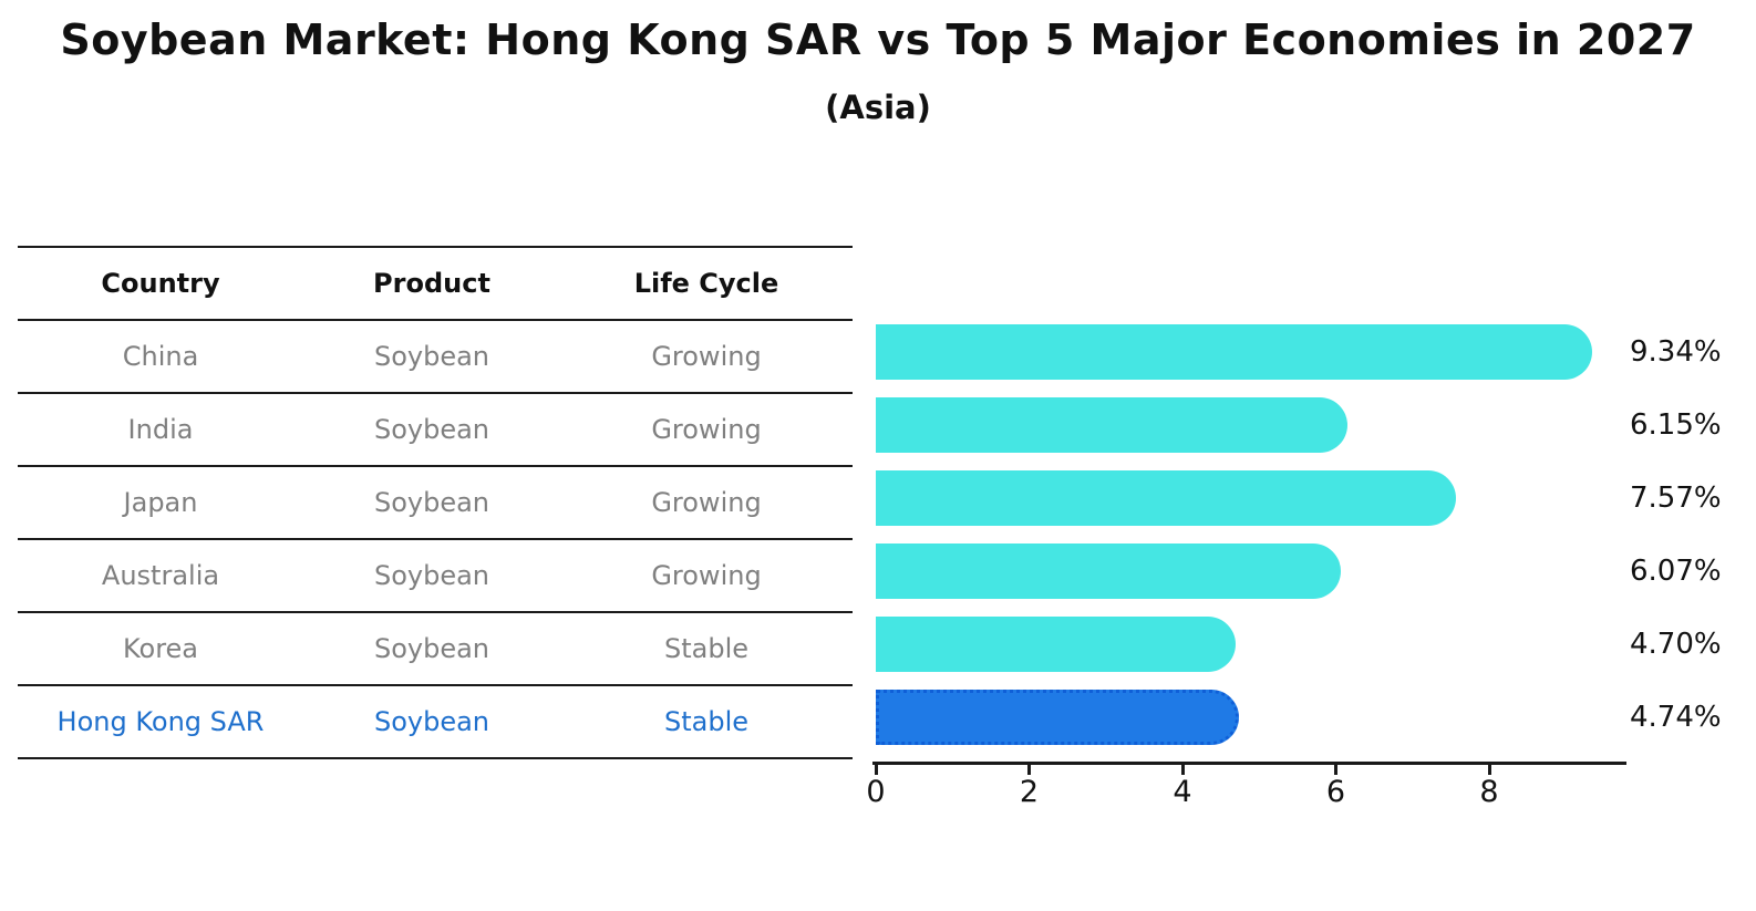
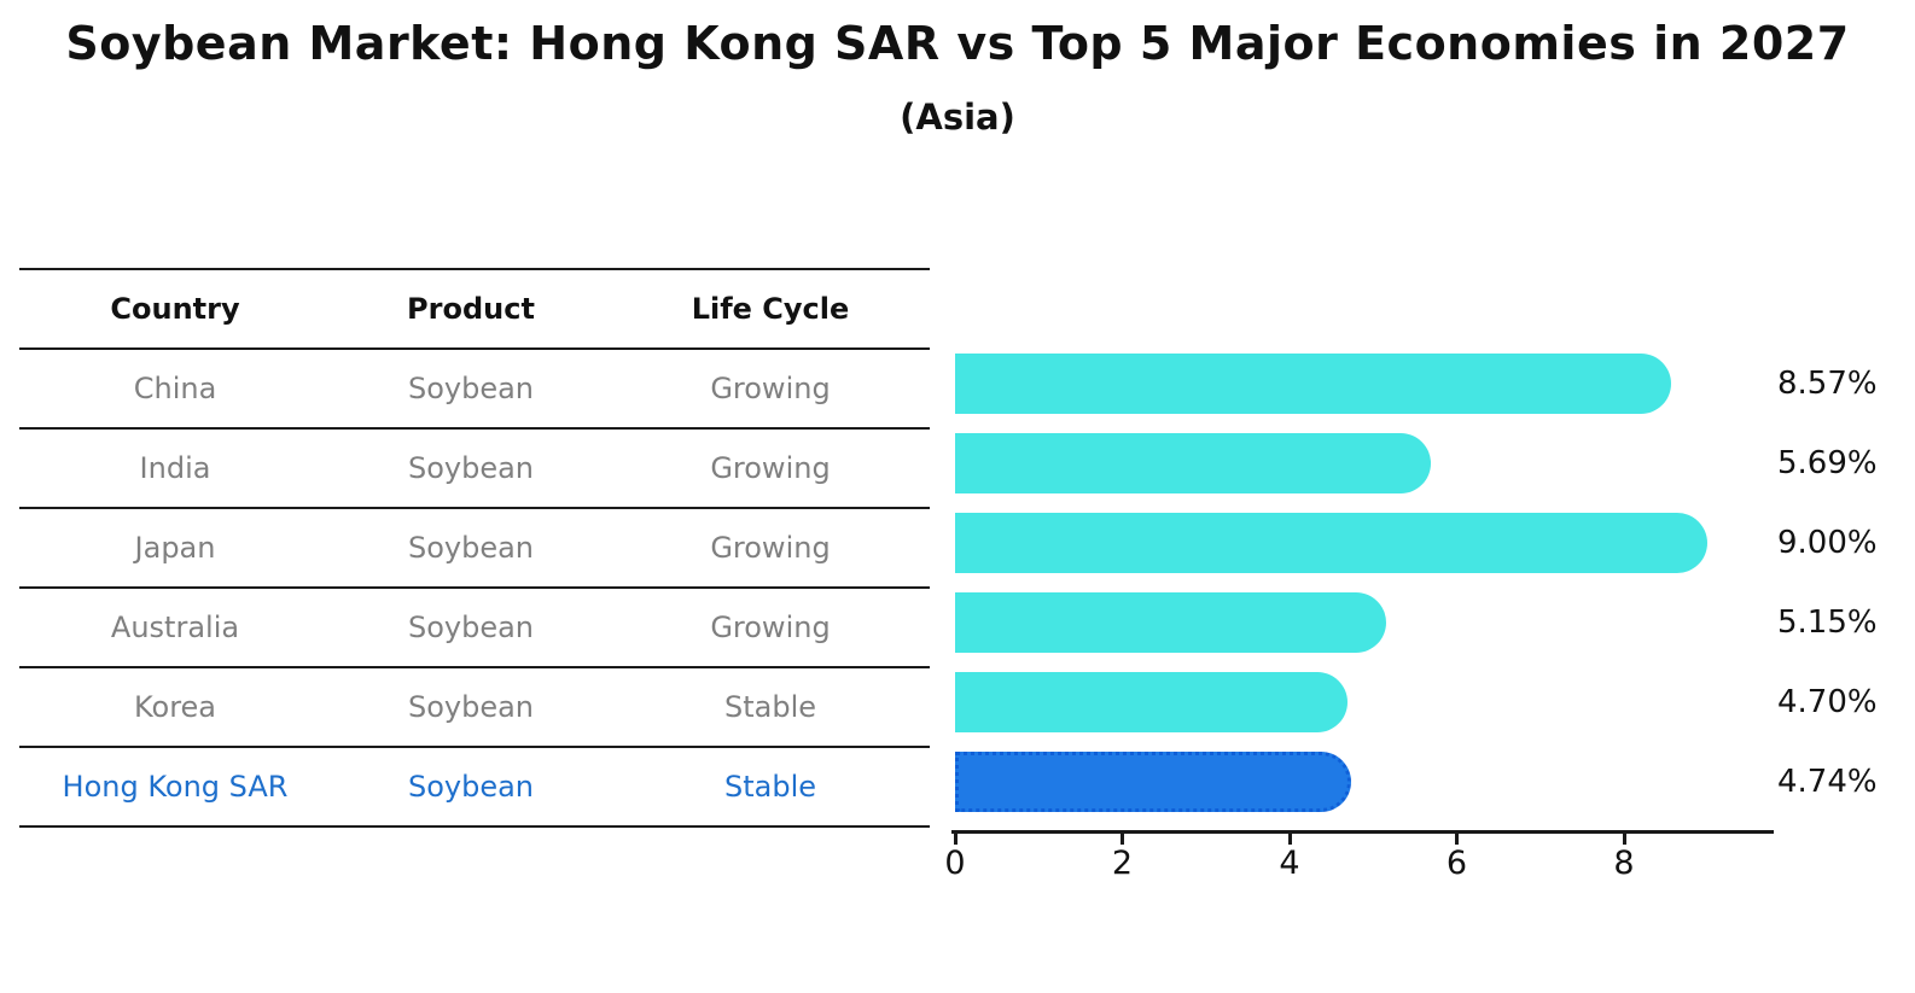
China: 9.34% -> 8.57%
India: 6.15% -> 5.69%
Japan: 7.57% -> 9.00%
Australia: 6.07% -> 5.15%
